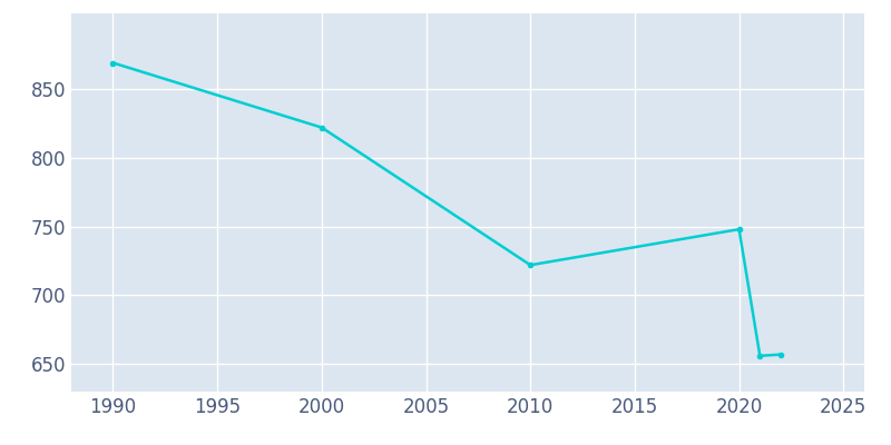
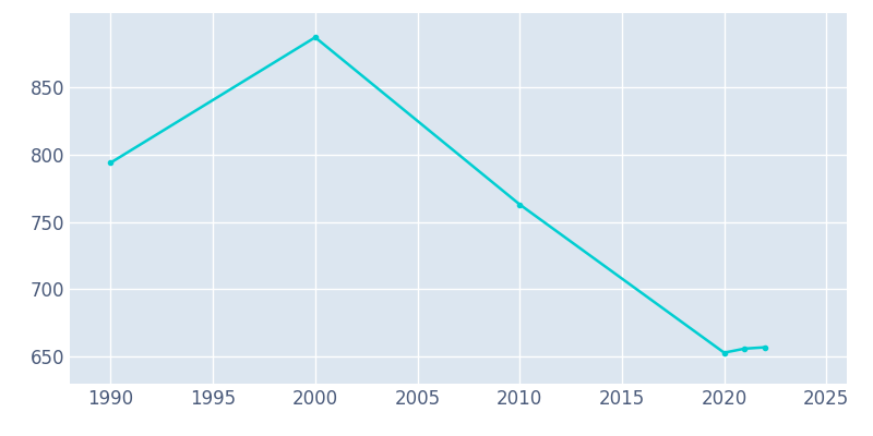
1990: 869 -> 794
2000: 822 -> 887
2010: 722 -> 763
2020: 748 -> 653
